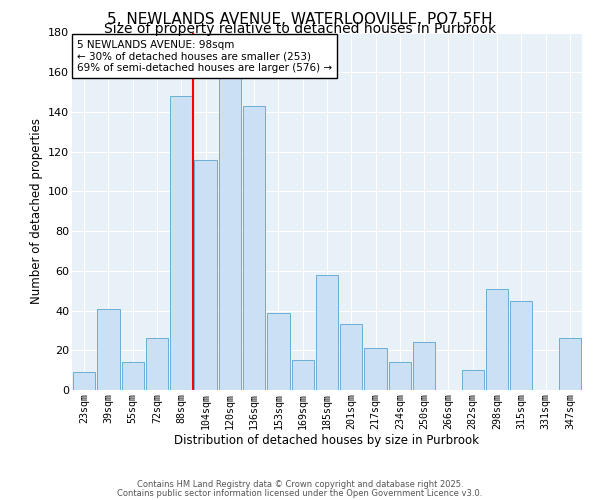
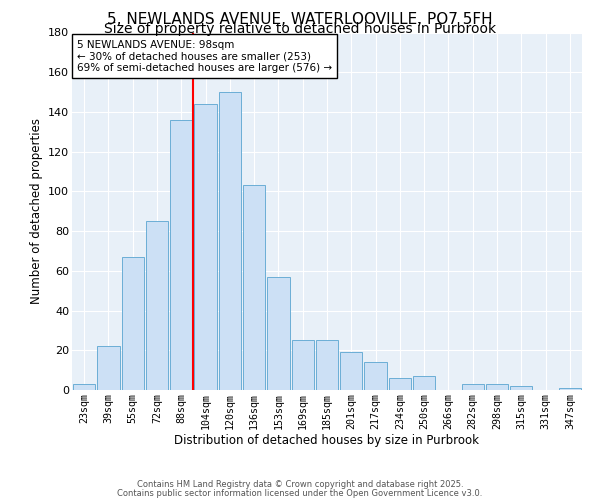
23sqm: 9 -> 3
39sqm: 41 -> 22
55sqm: 14 -> 67
72sqm: 26 -> 85
88sqm: 148 -> 136
104sqm: 116 -> 144
120sqm: 157 -> 150
136sqm: 143 -> 103
153sqm: 39 -> 57
169sqm: 15 -> 25
185sqm: 58 -> 25
201sqm: 33 -> 19
217sqm: 21 -> 14
234sqm: 14 -> 6
250sqm: 24 -> 7
282sqm: 10 -> 3
298sqm: 51 -> 3
315sqm: 45 -> 2
347sqm: 26 -> 1
